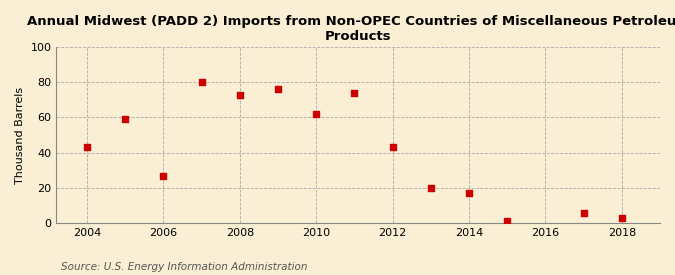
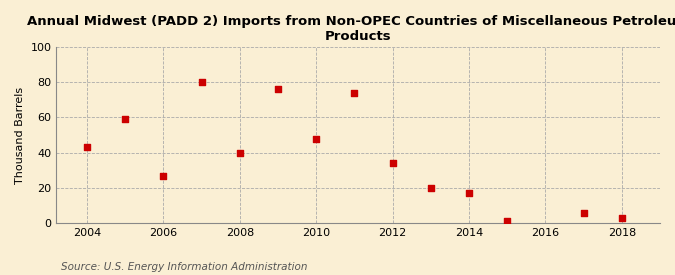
2008: 73 -> 40
2010: 62 -> 48
2012: 43 -> 34
